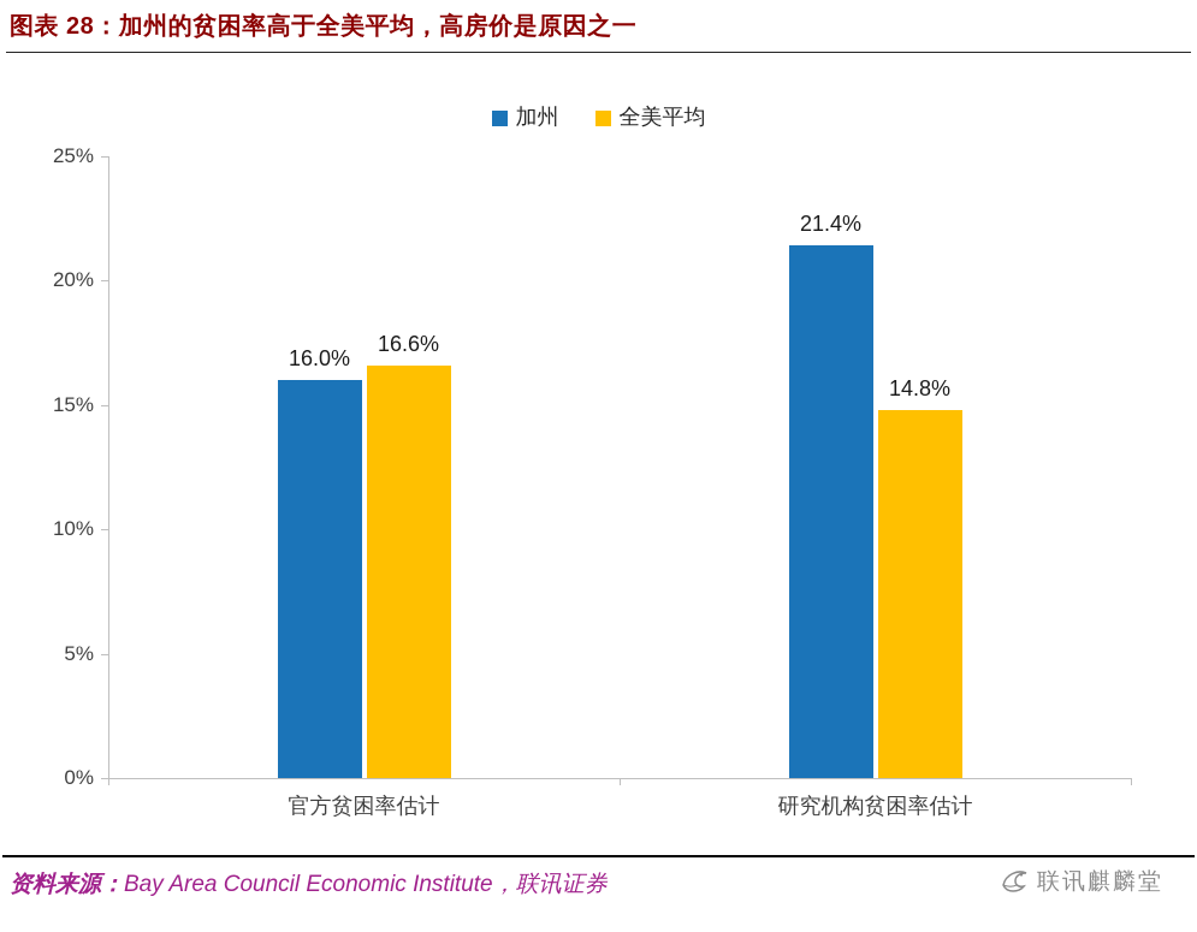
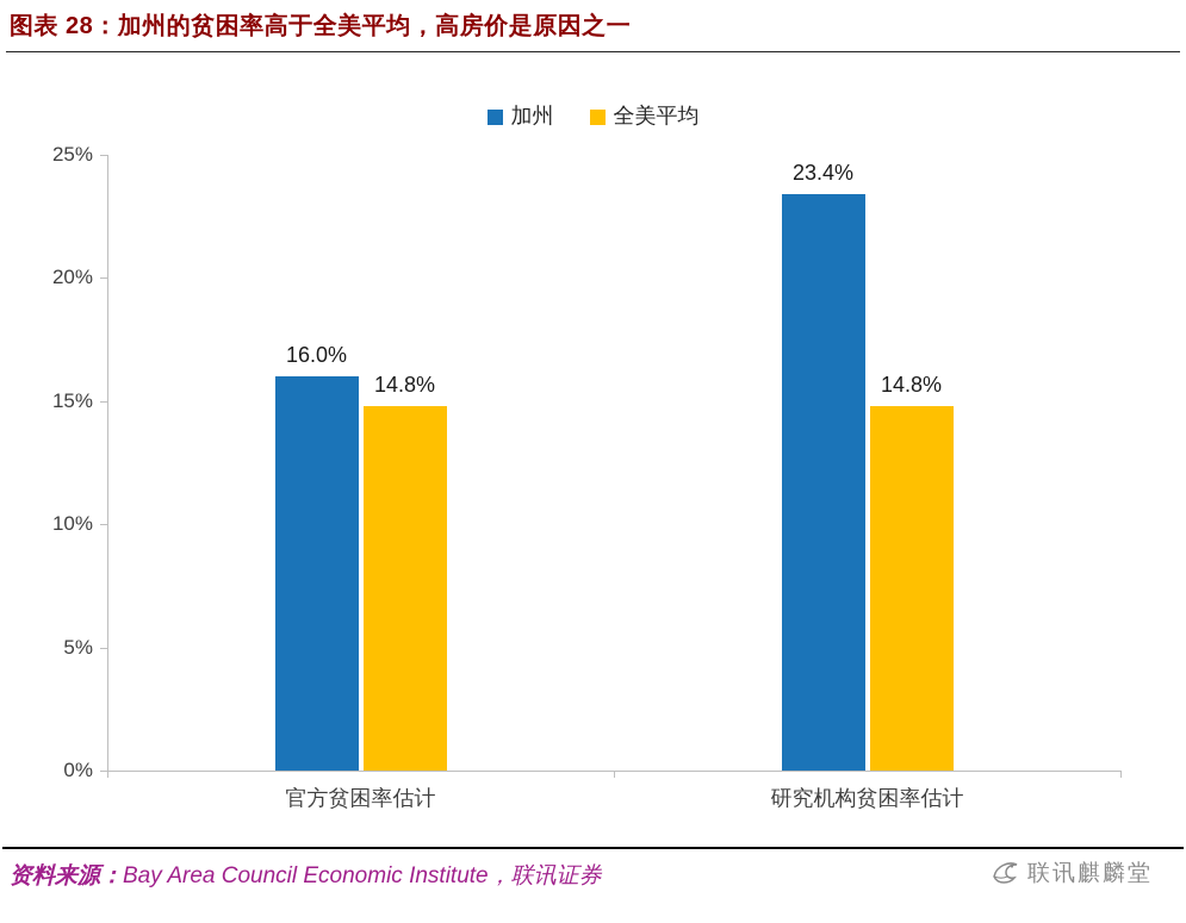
全美平均/官方贫困率估计: 16.6% -> 14.8%
加州/研究机构贫困率估计: 21.4% -> 23.4%
